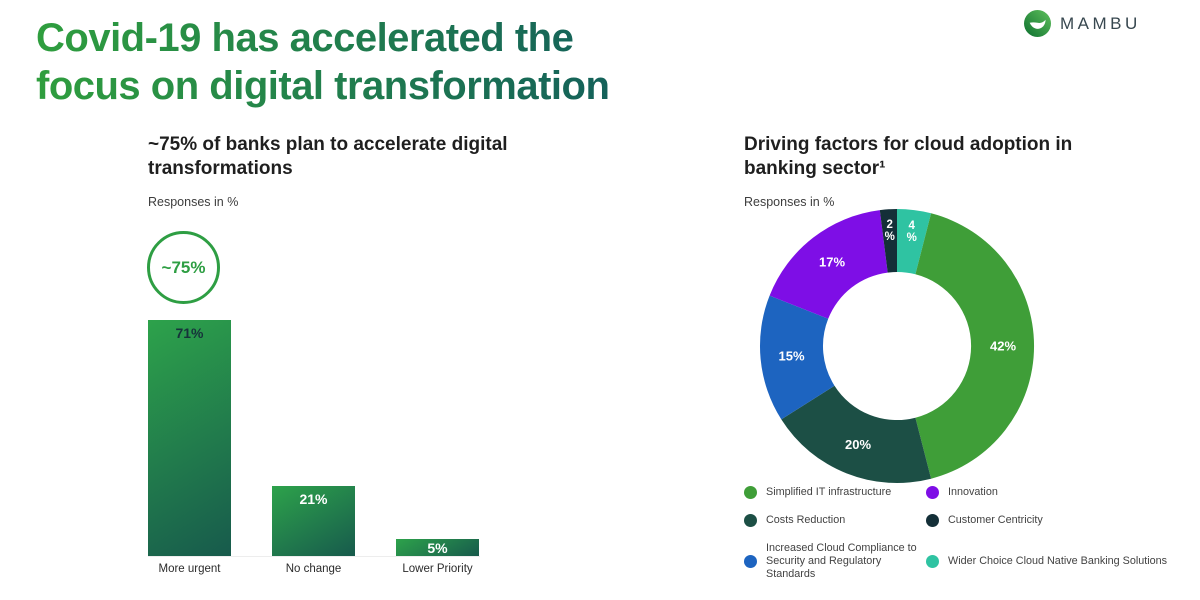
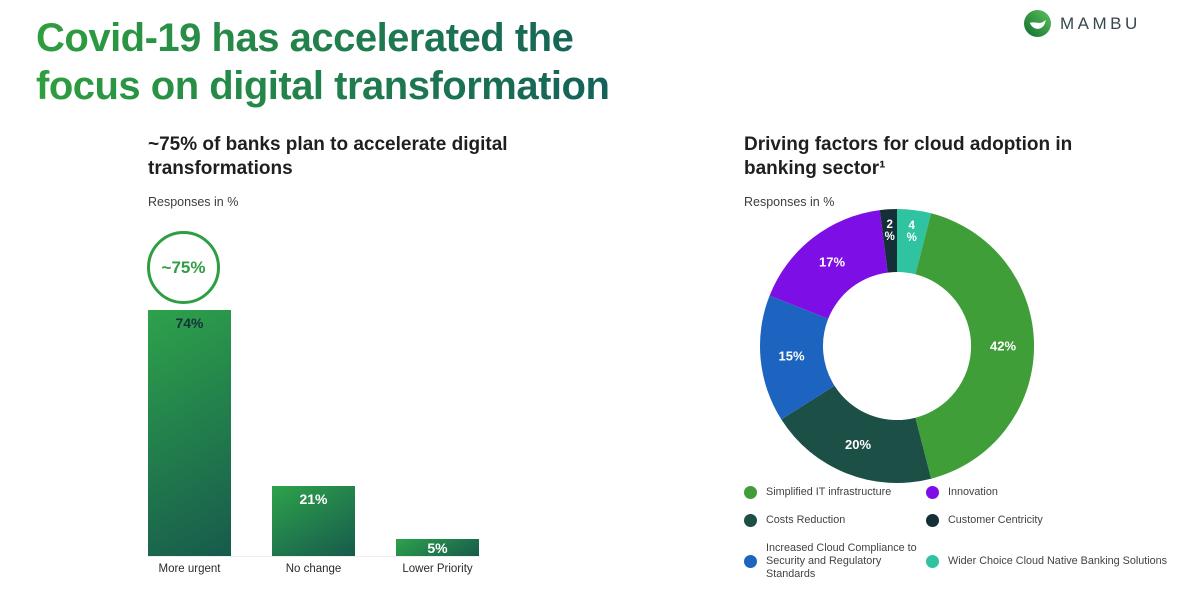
~75% of banks plan to accelerate digital transformations/More urgent: 71% -> 74%
